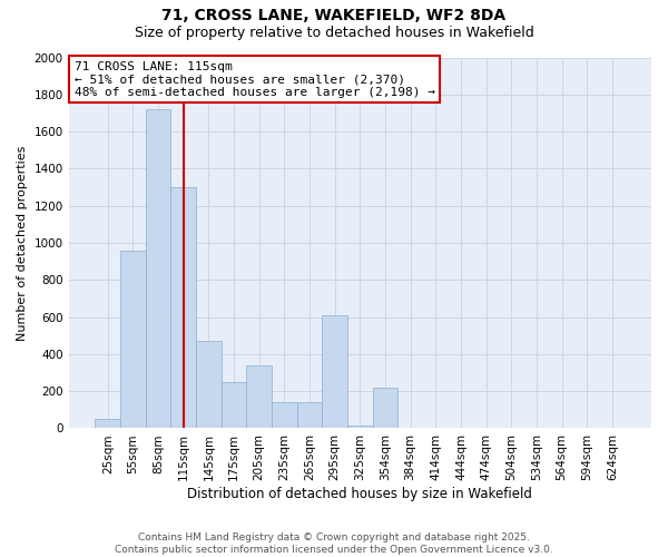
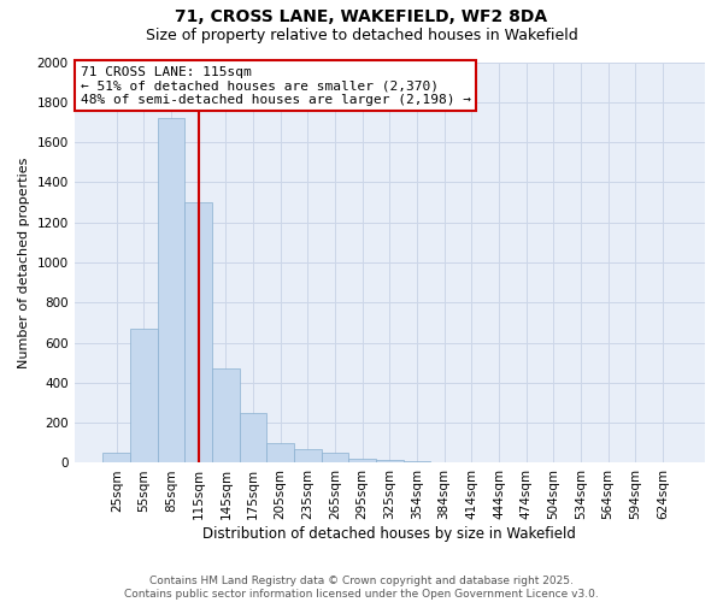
55sqm: 960 -> 670
205sqm: 340 -> 100
235sqm: 140 -> 70
265sqm: 140 -> 50
295sqm: 610 -> 20
354sqm: 220 -> 10
